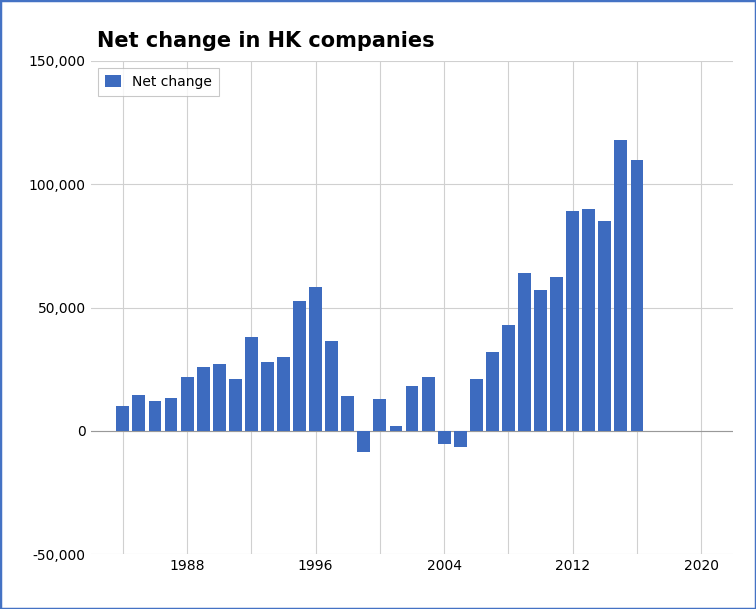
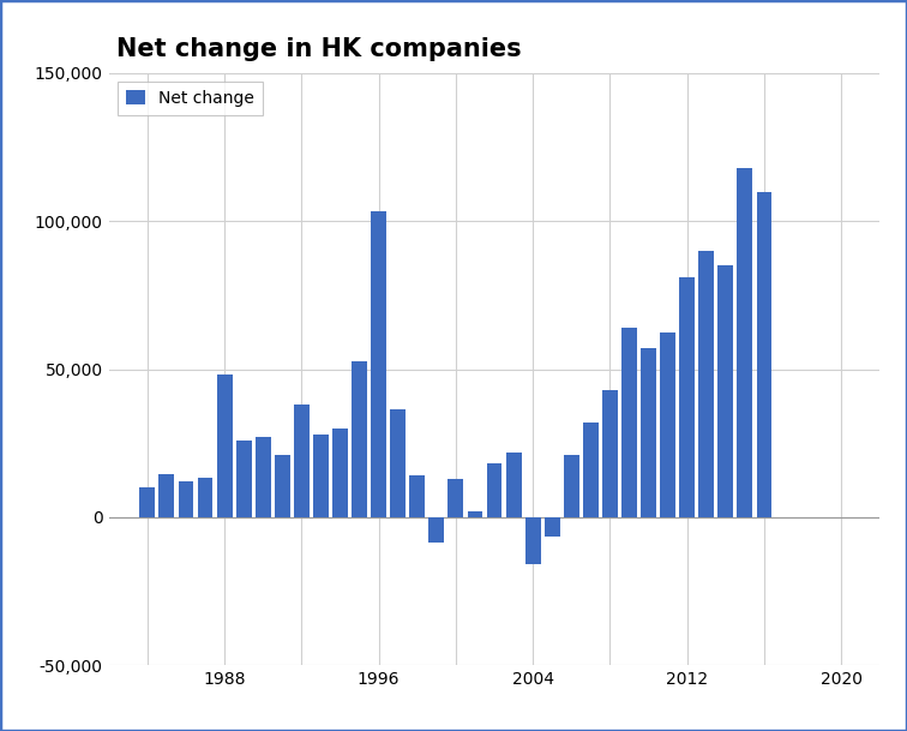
1988: 22,000 -> 48,000
1996: 58,500 -> 103,500
2004: -5,500 -> -16,000
2012: 89,000 -> 81,000
